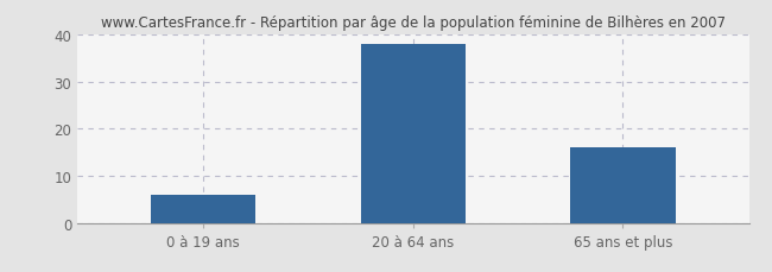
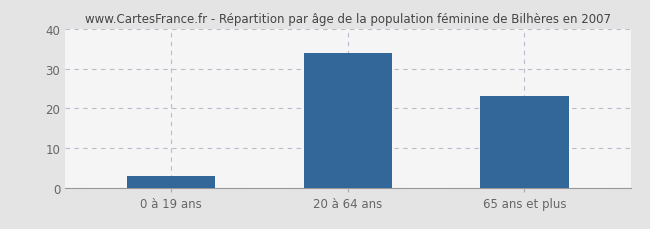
0 à 19 ans: 6 -> 3
20 à 64 ans: 38 -> 34
65 ans et plus: 16 -> 23
